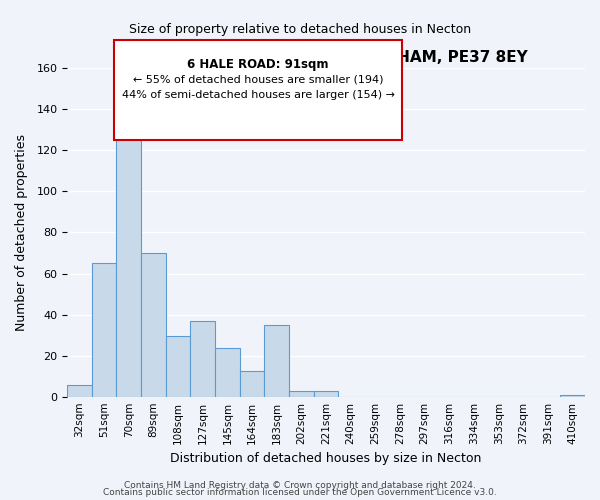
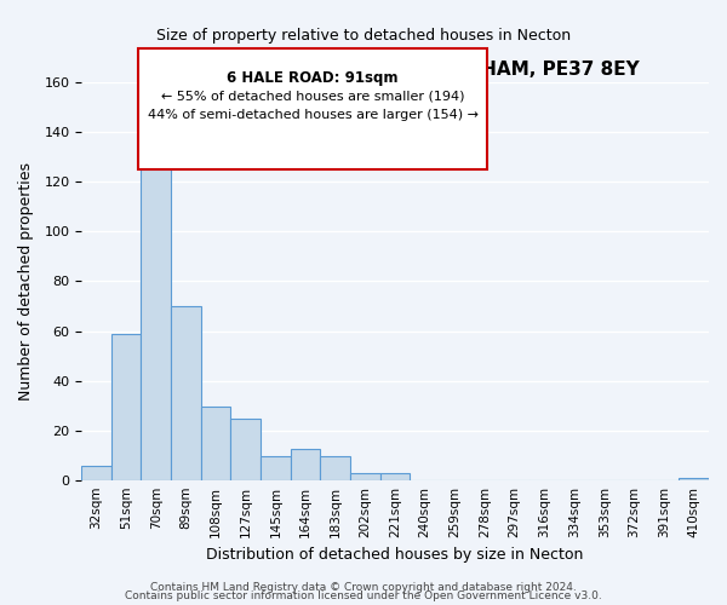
51sqm: 65 -> 59
127sqm: 37 -> 25
145sqm: 24 -> 10
183sqm: 35 -> 10
